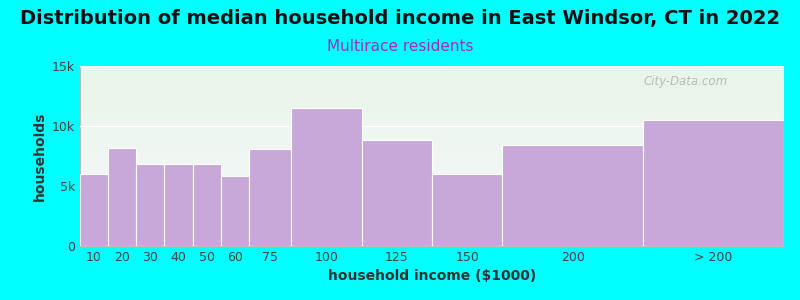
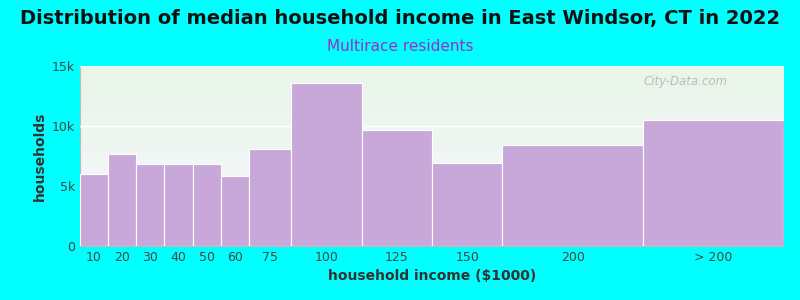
20: 8.2k -> 7.7k
100: 11.5k -> 13.6k
125: 8.8k -> 9.7k
150: 6.0k -> 6.9k
